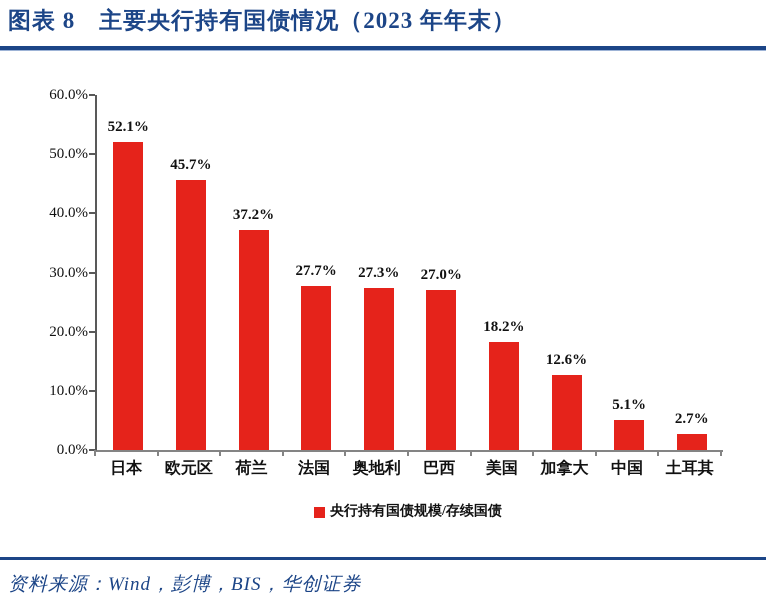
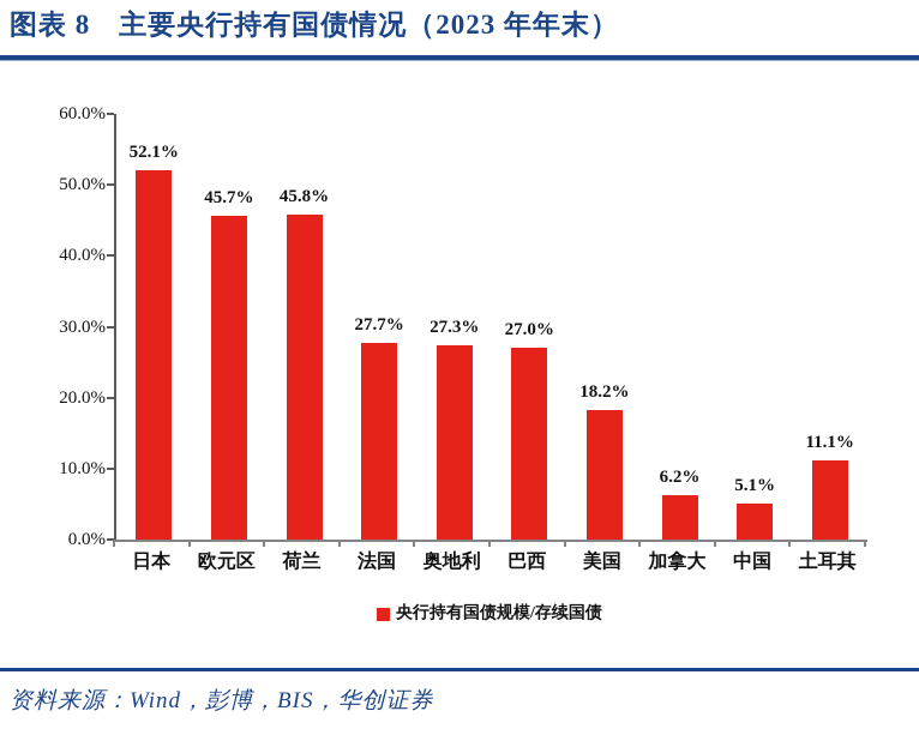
荷兰: 37.2% -> 45.8%
加拿大: 12.6% -> 6.2%
土耳其: 2.7% -> 11.1%
